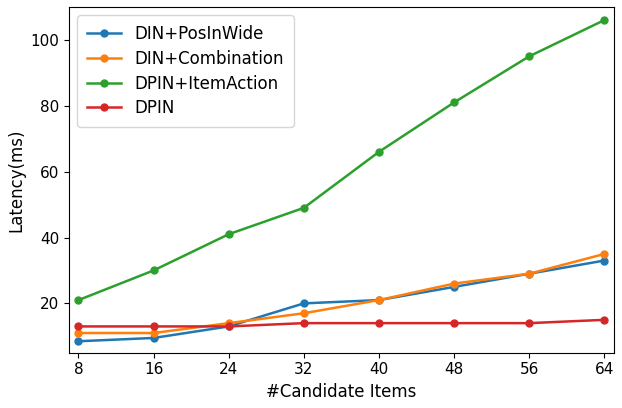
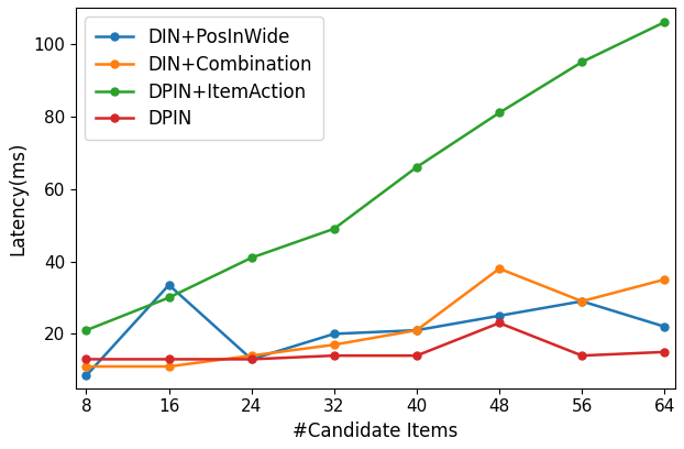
DIN+PosInWide/16: 9.5 -> 33.5
DIN+Combination/48: 26 -> 38
DPIN/48: 14 -> 23
DIN+PosInWide/64: 33.0 -> 22.0
